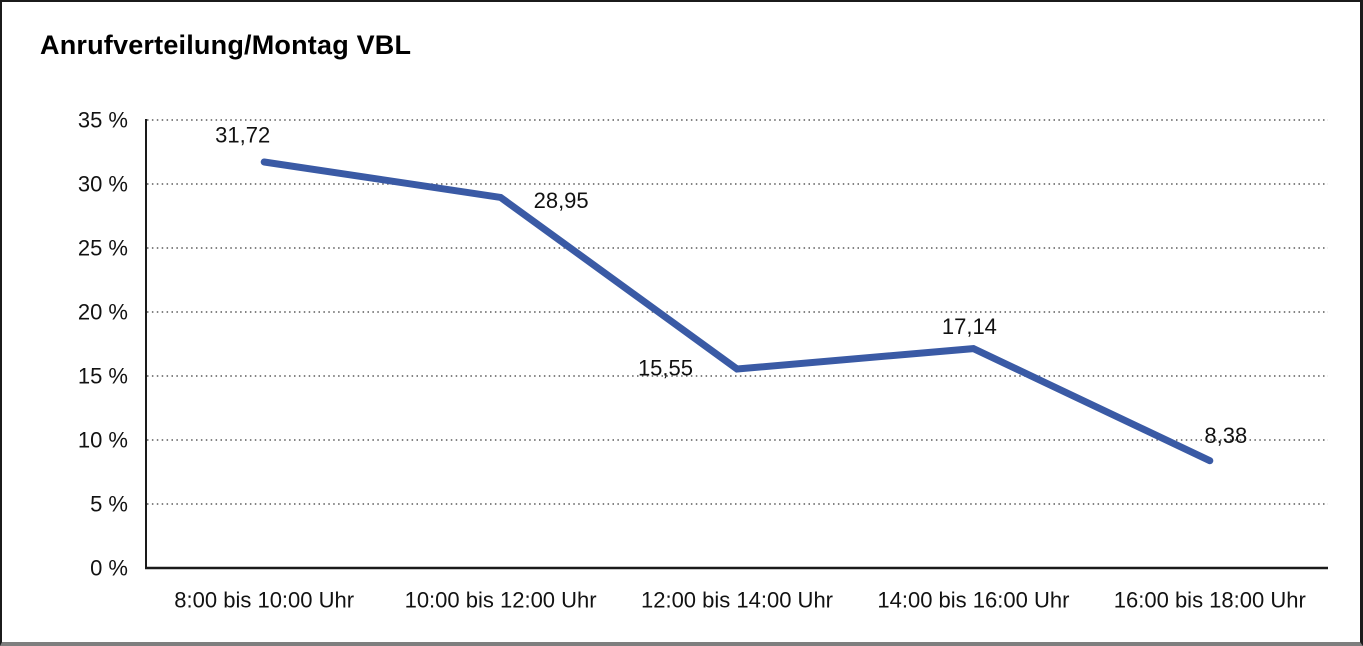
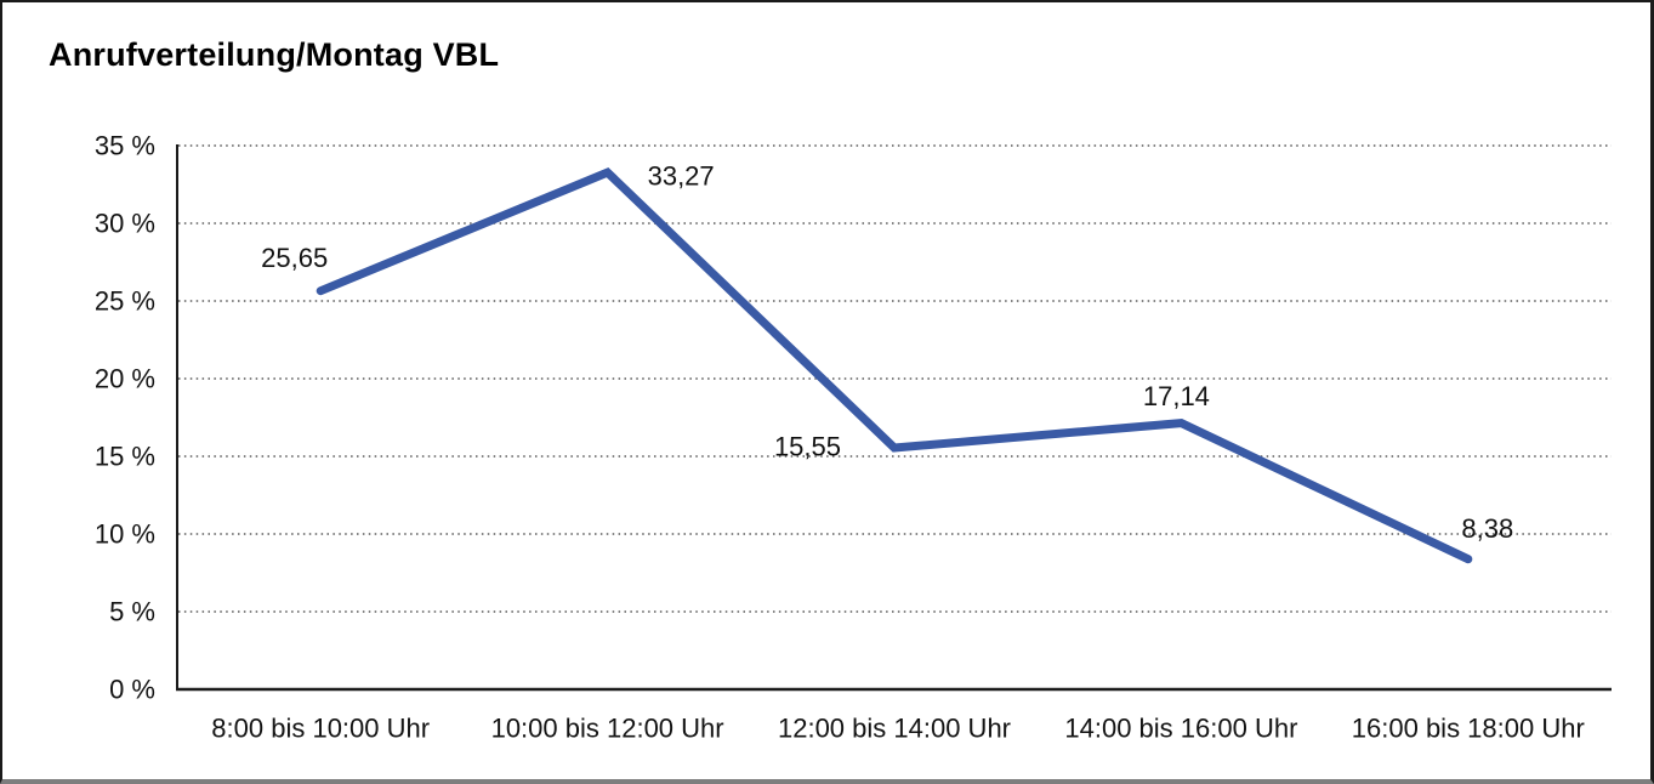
8:00 bis 10:00 Uhr: 31,72 -> 25,65
10:00 bis 12:00 Uhr: 28,95 -> 33,27
